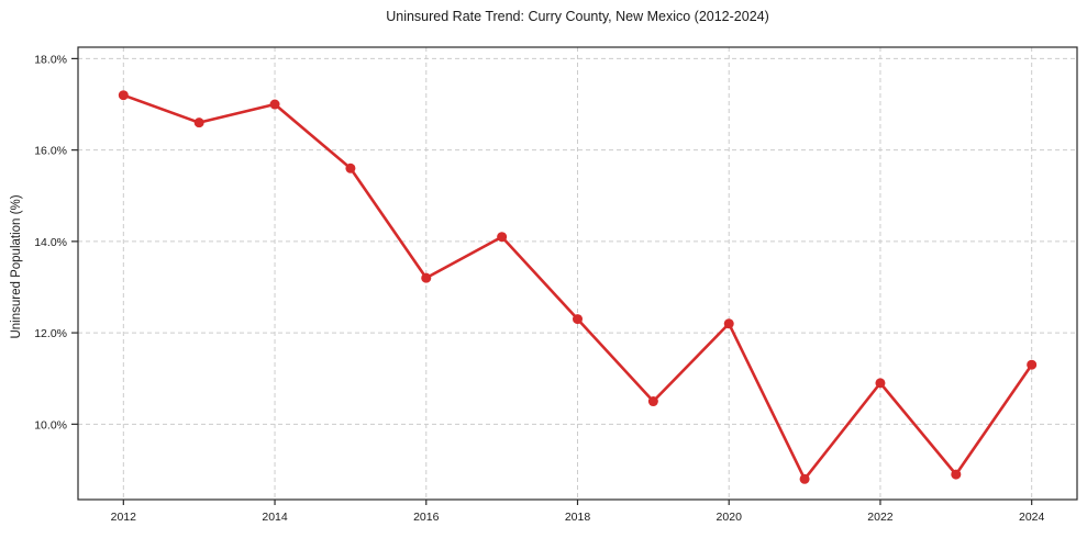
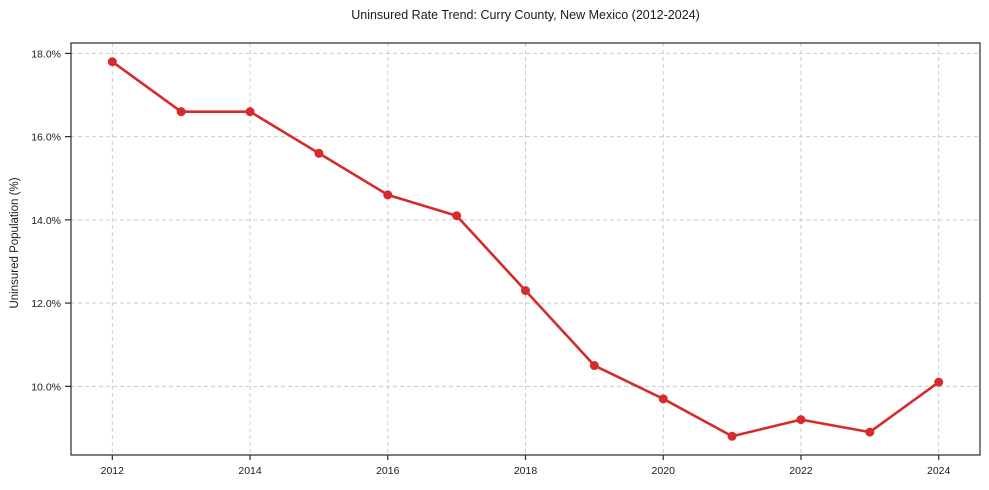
2012: 17.2% -> 17.8%
2014: 17.0% -> 16.6%
2016: 13.2% -> 14.6%
2020: 12.2% -> 9.7%
2022: 10.9% -> 9.2%
2024: 11.3% -> 10.1%
